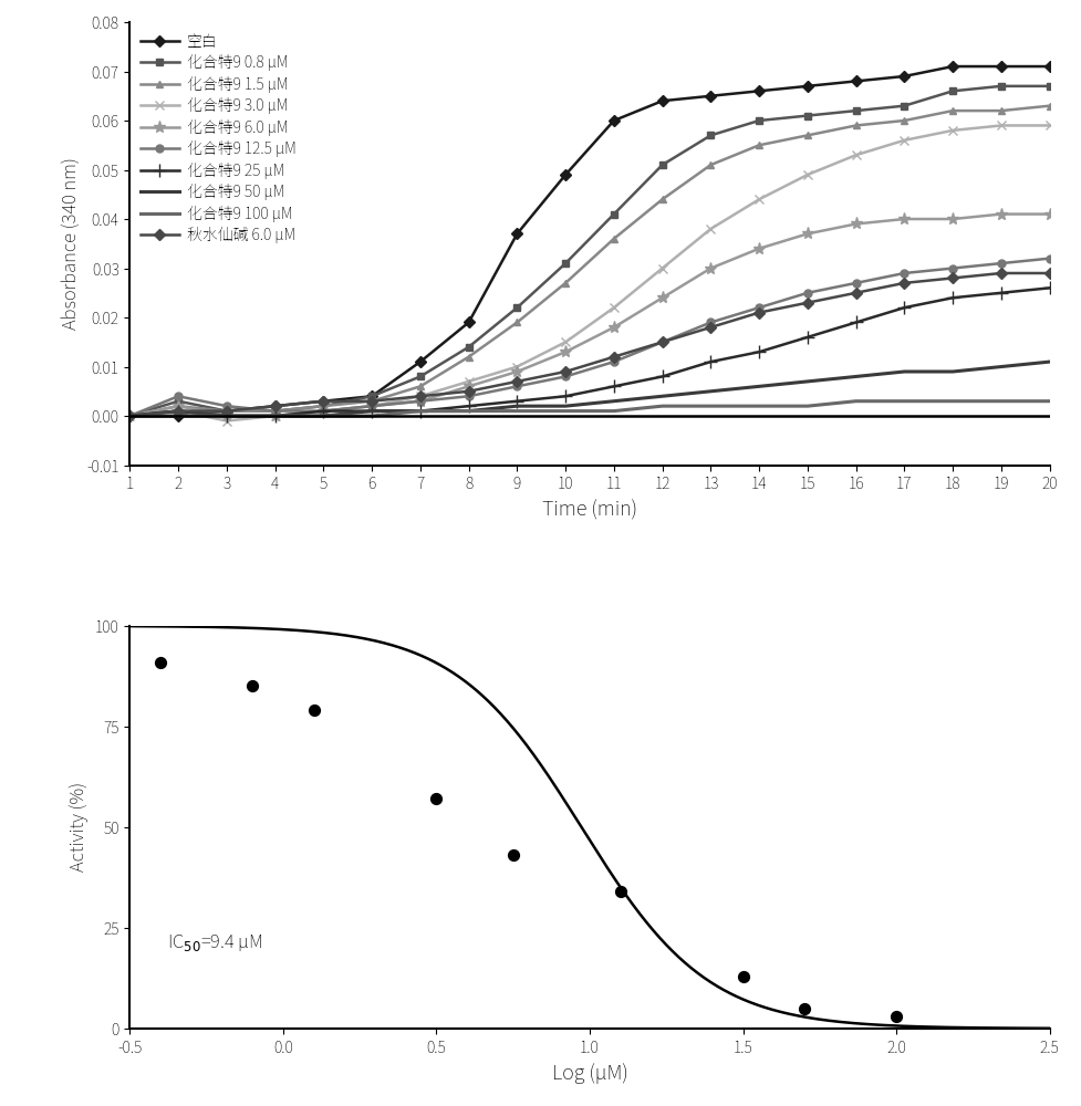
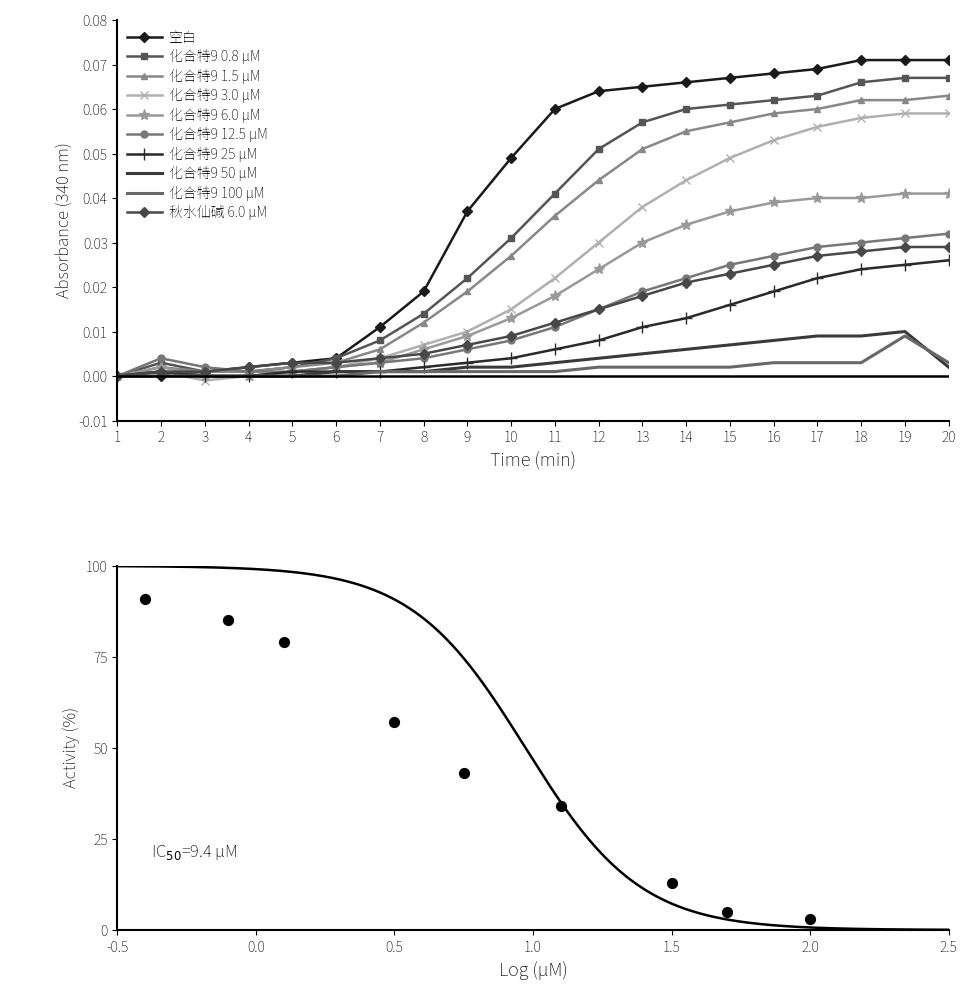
化合特9 100 μM/19: 0.003 -> 0.009
化合特9 50 μM/20: 0.011 -> 0.002
